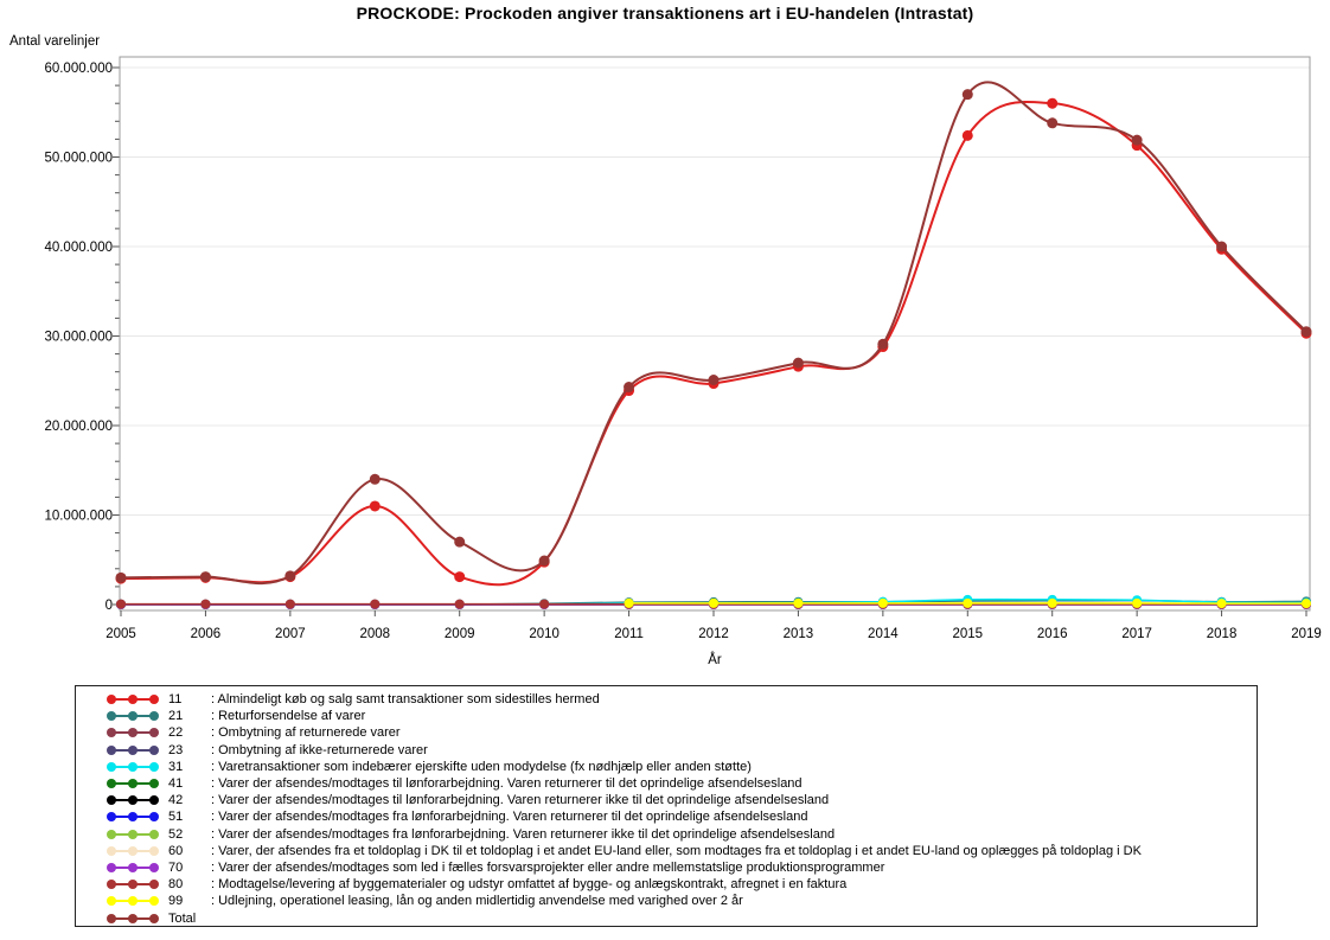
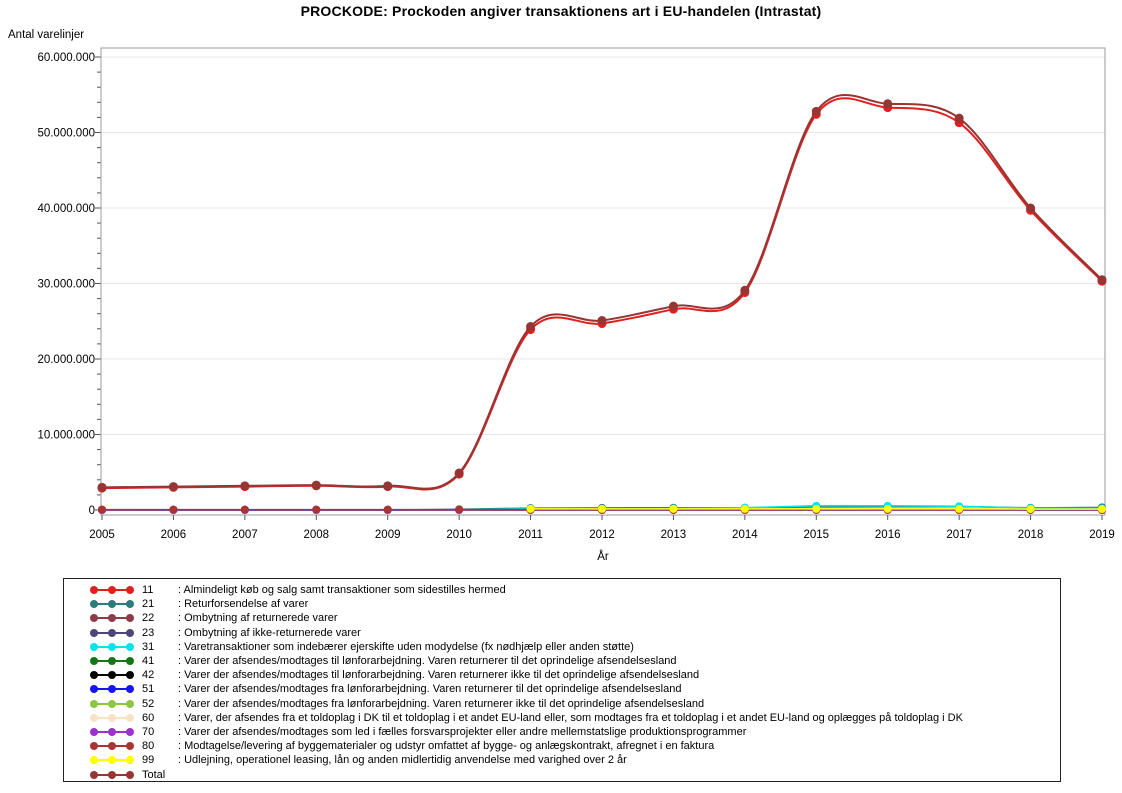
11/2008: 11000000 -> 3000000
Total/2008: 14000000 -> 3000000
Total/2009: 7000000 -> 3000000
Total/2015: 57000000 -> 53000000
11/2016: 56000000 -> 53000000
